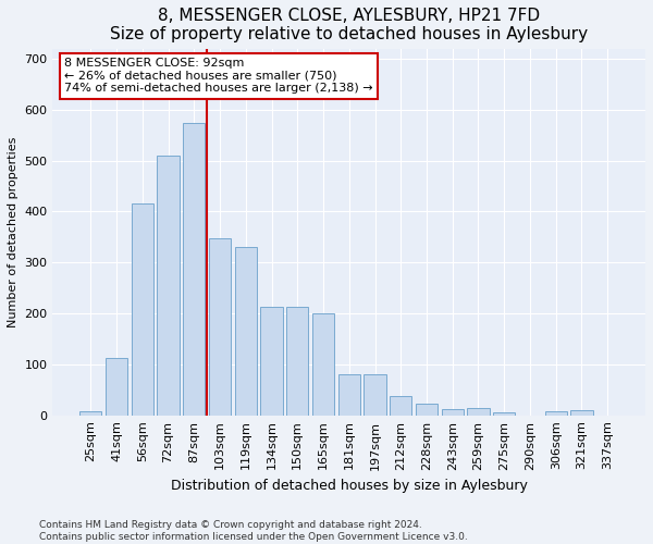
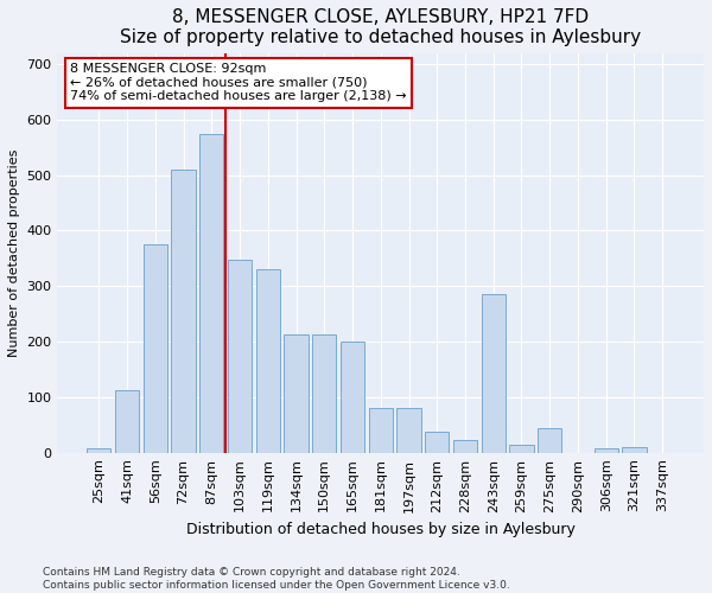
56sqm: 415 -> 375
243sqm: 13 -> 285
275sqm: 5 -> 45
